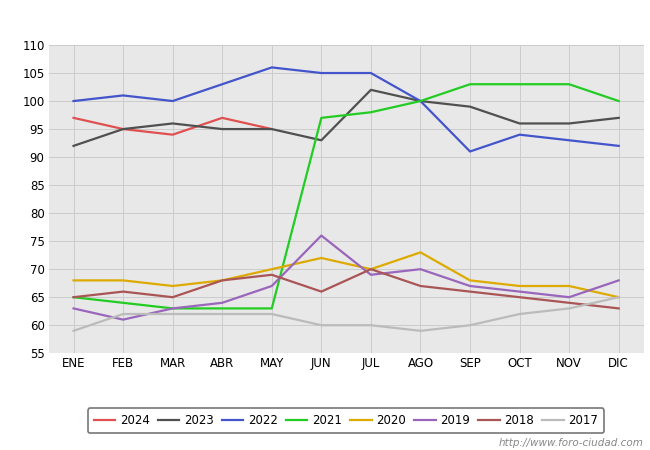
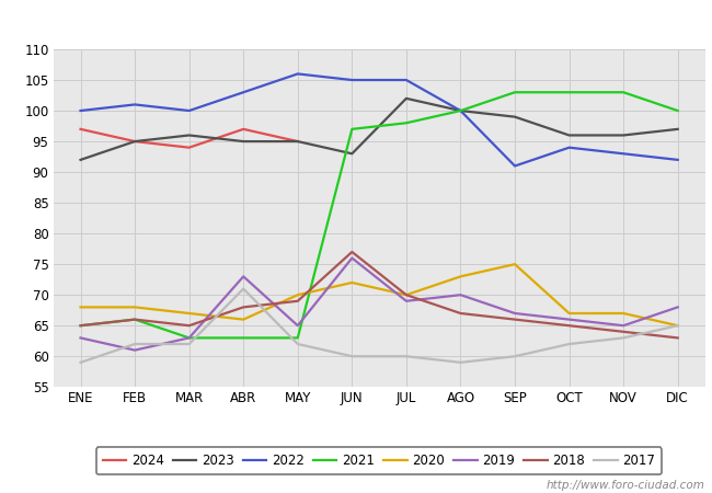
2021/FEB: 64 -> 66
2020/ABR: 68 -> 66
2019/ABR: 64 -> 73
2017/ABR: 62 -> 71
2019/MAY: 67 -> 65
2018/JUN: 66 -> 77
2020/SEP: 68 -> 75
